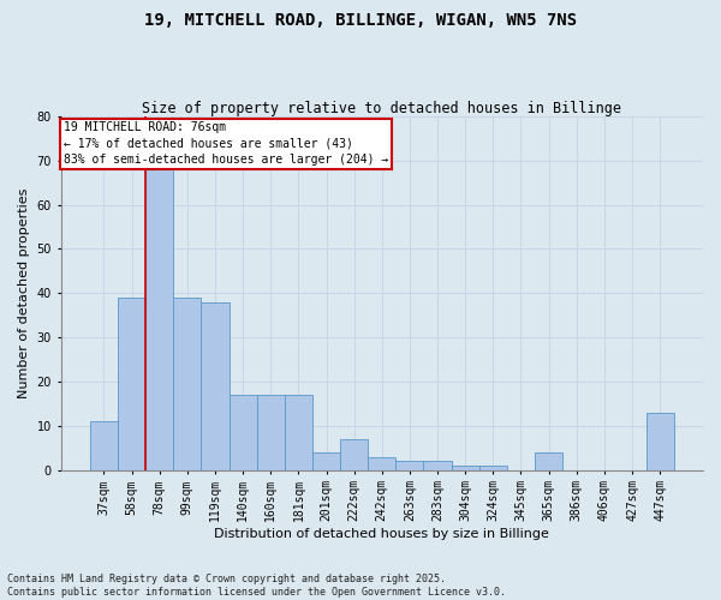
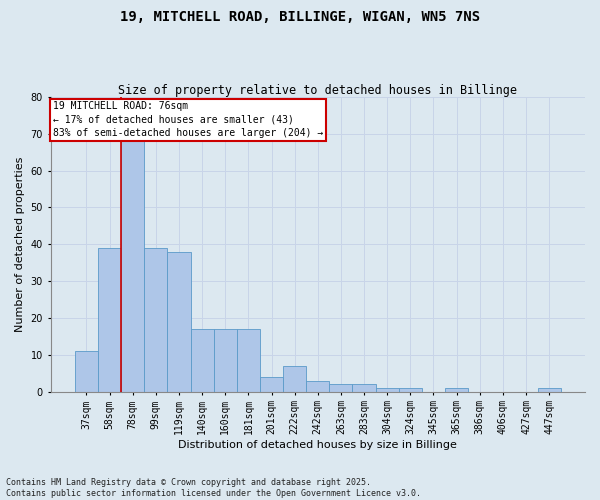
365sqm: 4 -> 1
447sqm: 13 -> 1
